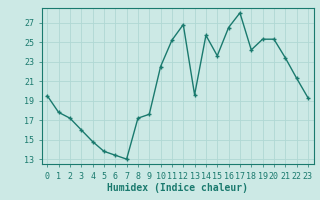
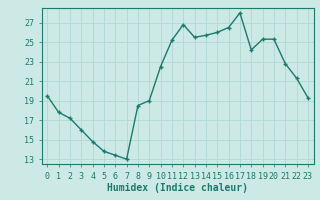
8: 17.2 -> 18.5
9: 17.6 -> 19.0
13: 19.6 -> 25.5
15: 23.6 -> 26.0
21: 23.4 -> 22.8
